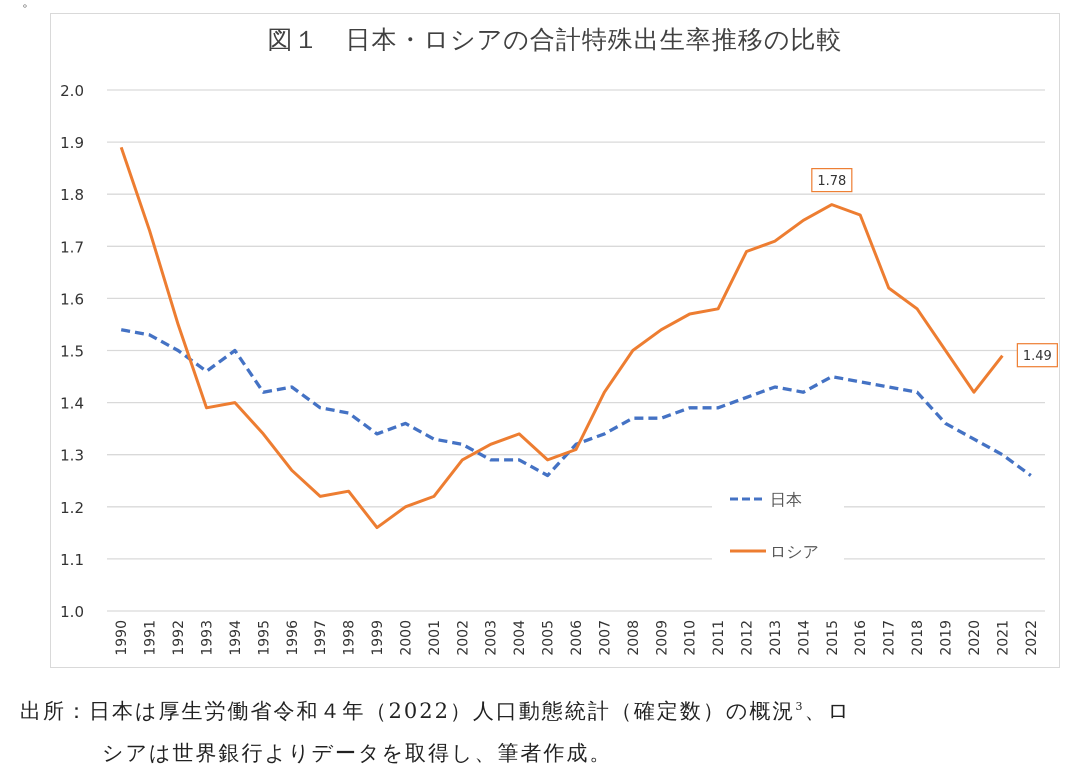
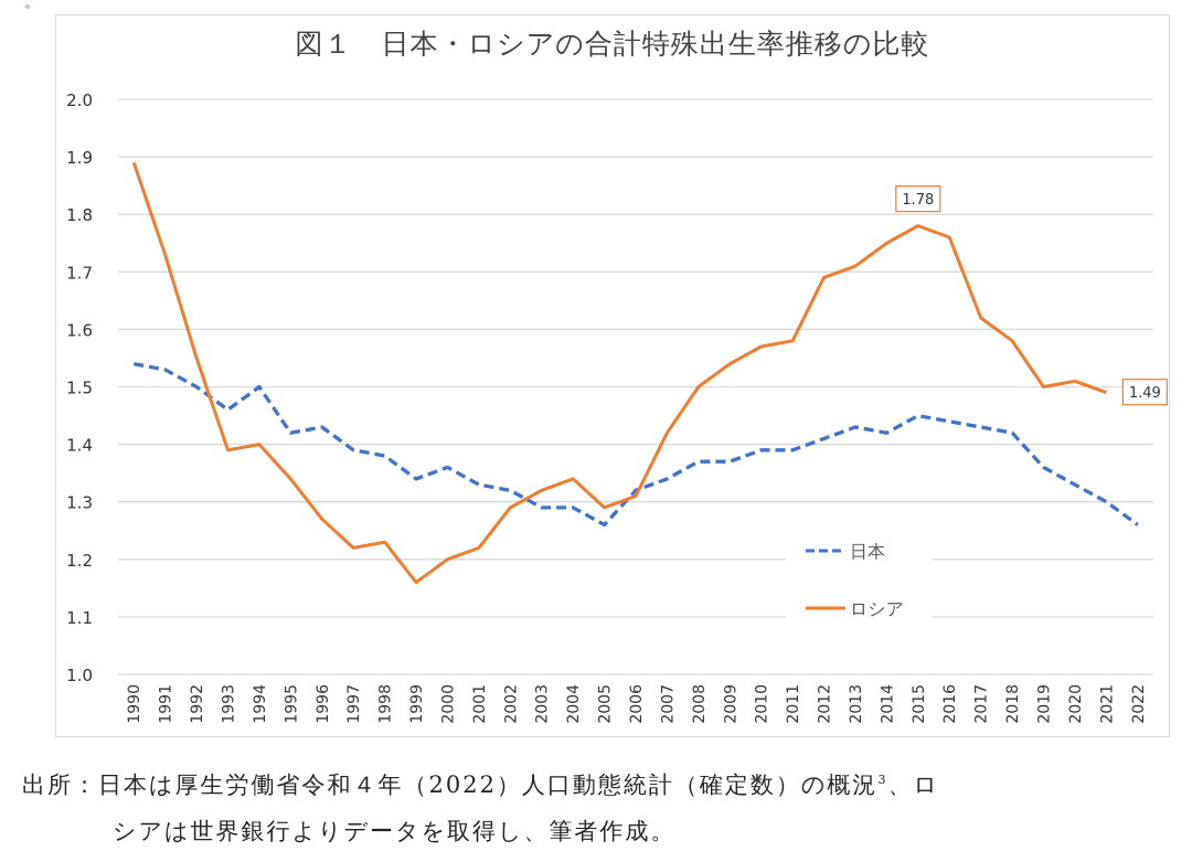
ロシア/2020: 1.42 -> 1.51
